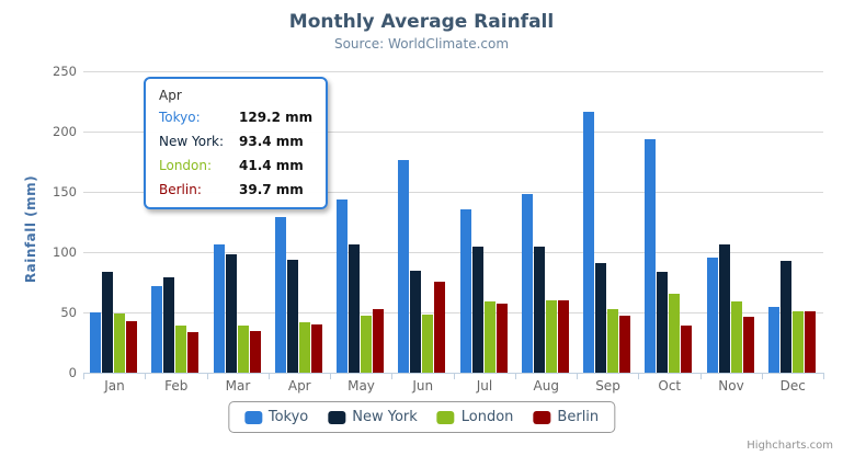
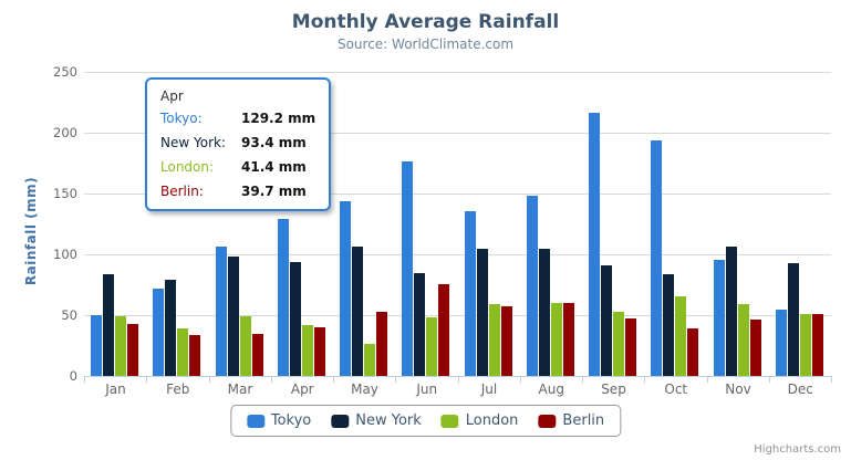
London/Mar: 39 -> 49
London/May: 47 -> 26
